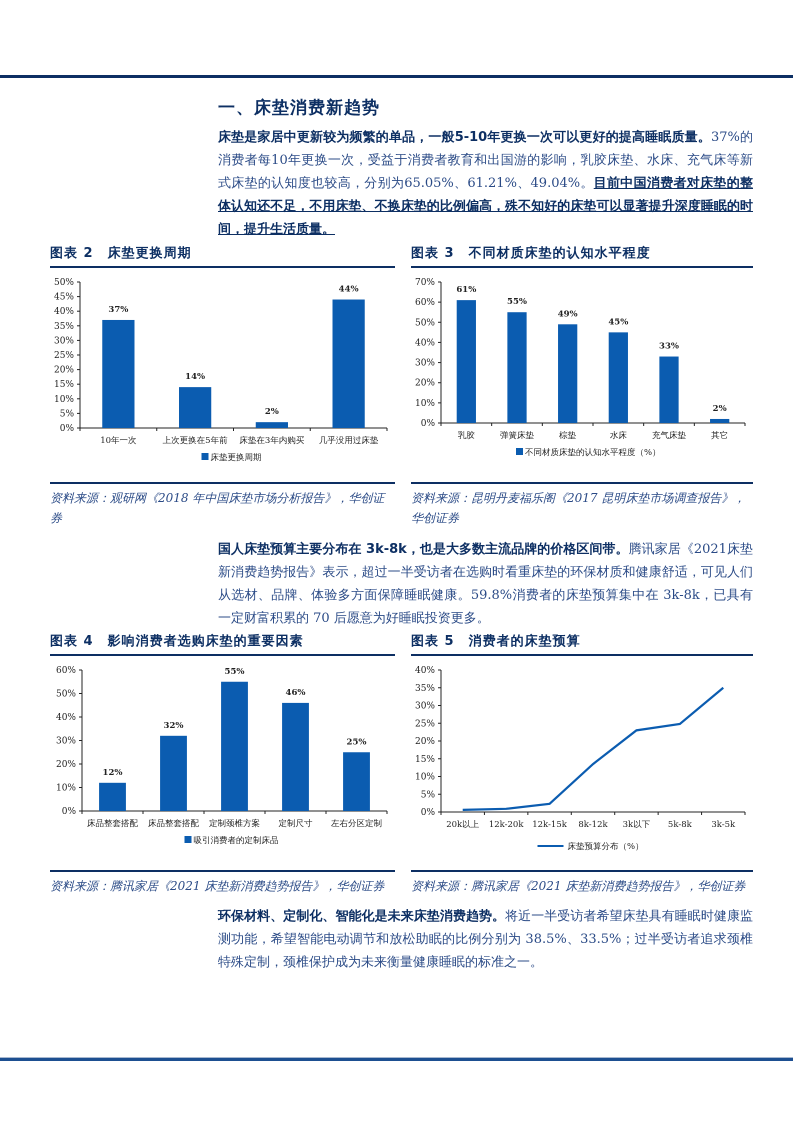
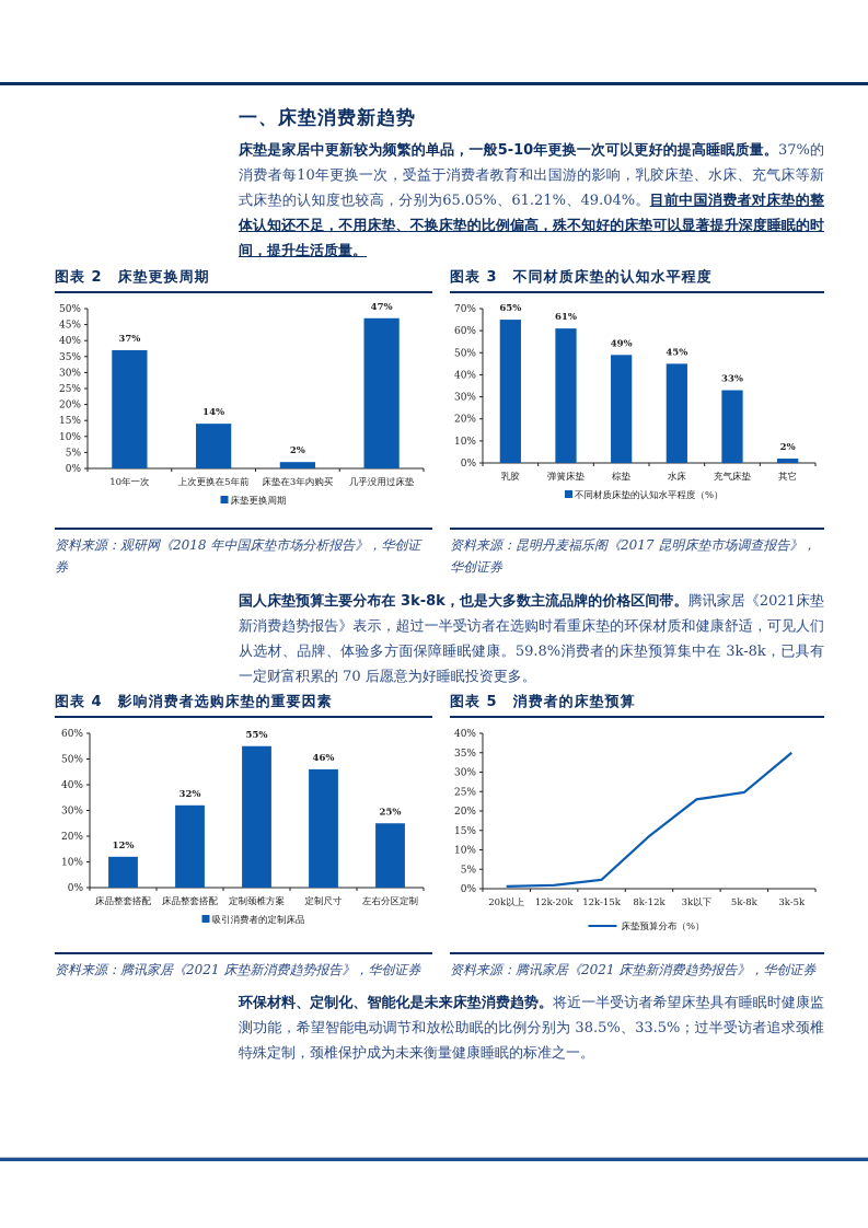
床垫更换周期/几乎没用过床垫: 44% -> 47%
不同材质床垫的认知水平程度/乳胶: 61% -> 65%
不同材质床垫的认知水平程度/弹簧床垫: 55% -> 61%
